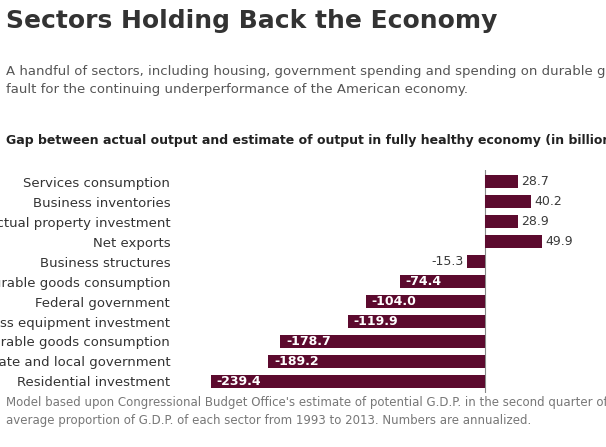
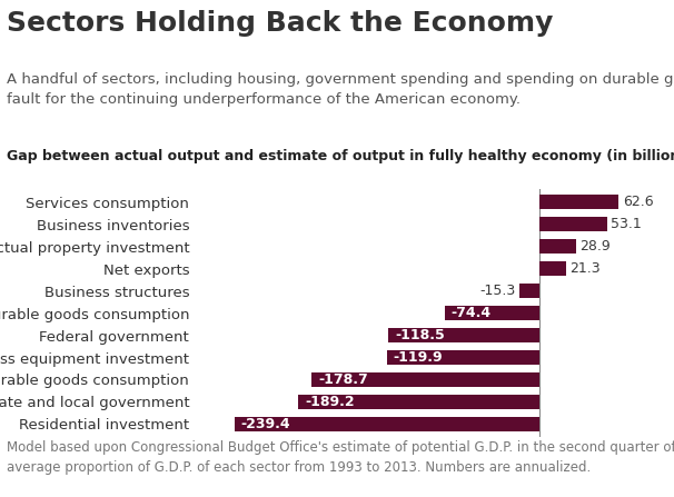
Services consumption: 28.7 -> 62.6
Business inventories: 40.2 -> 53.1
Net exports: 49.9 -> 21.3
Federal government: -104.0 -> -118.5
